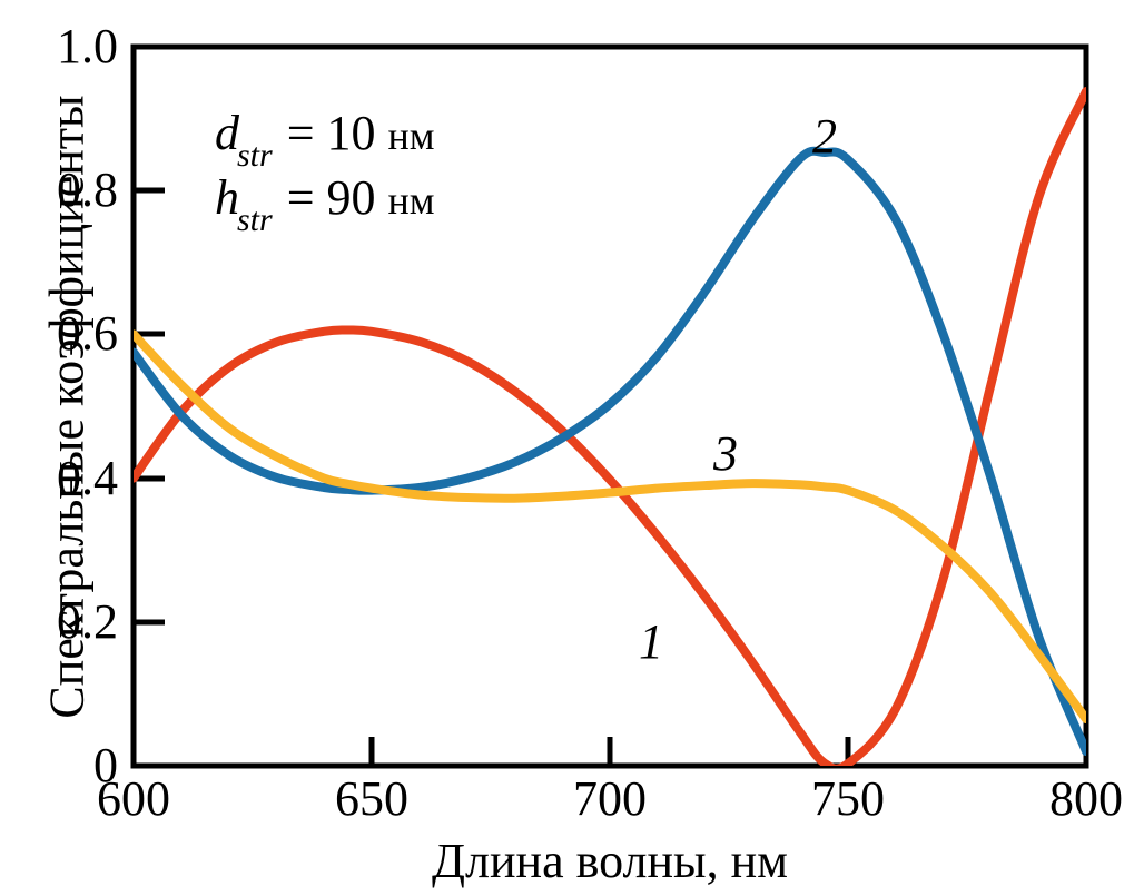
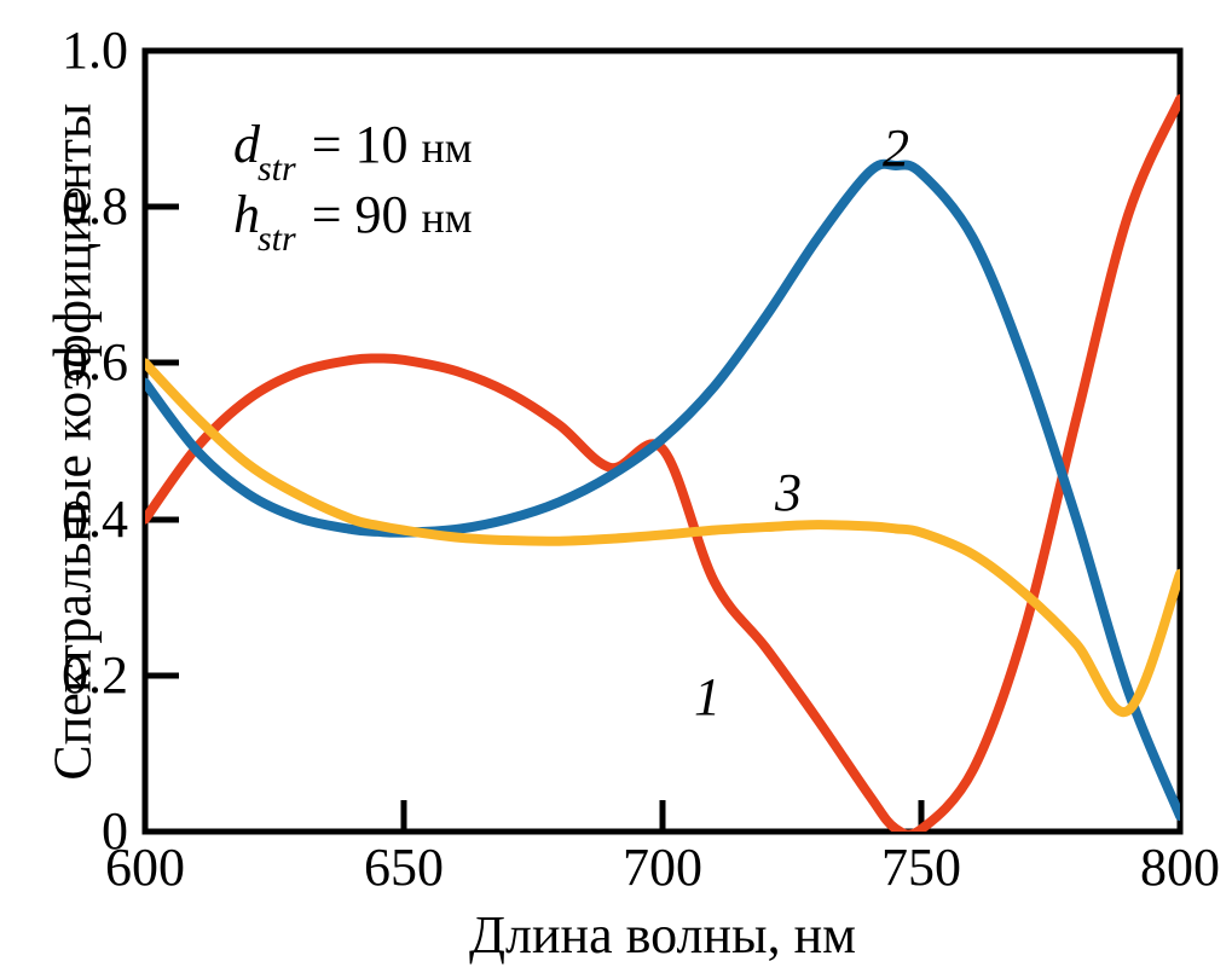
1/700: 0.40 -> 0.49
3/800: 0.07 -> 0.33
